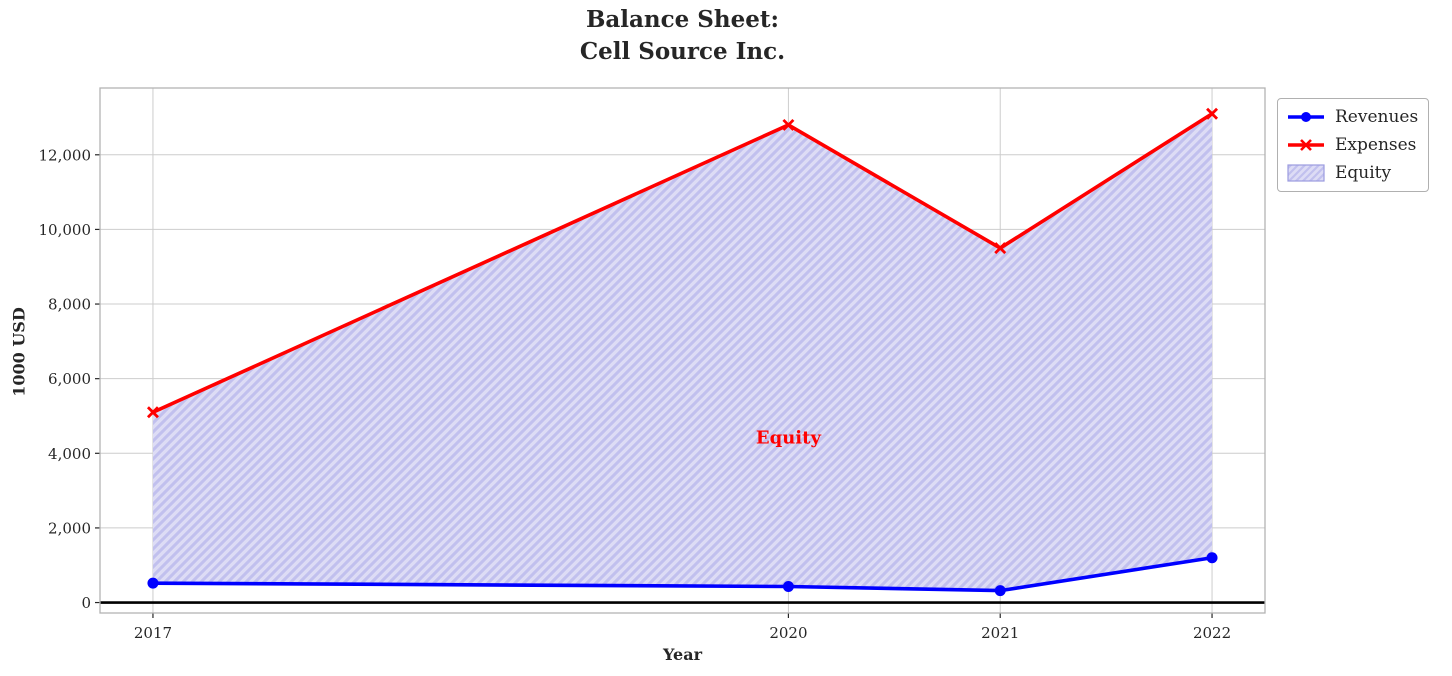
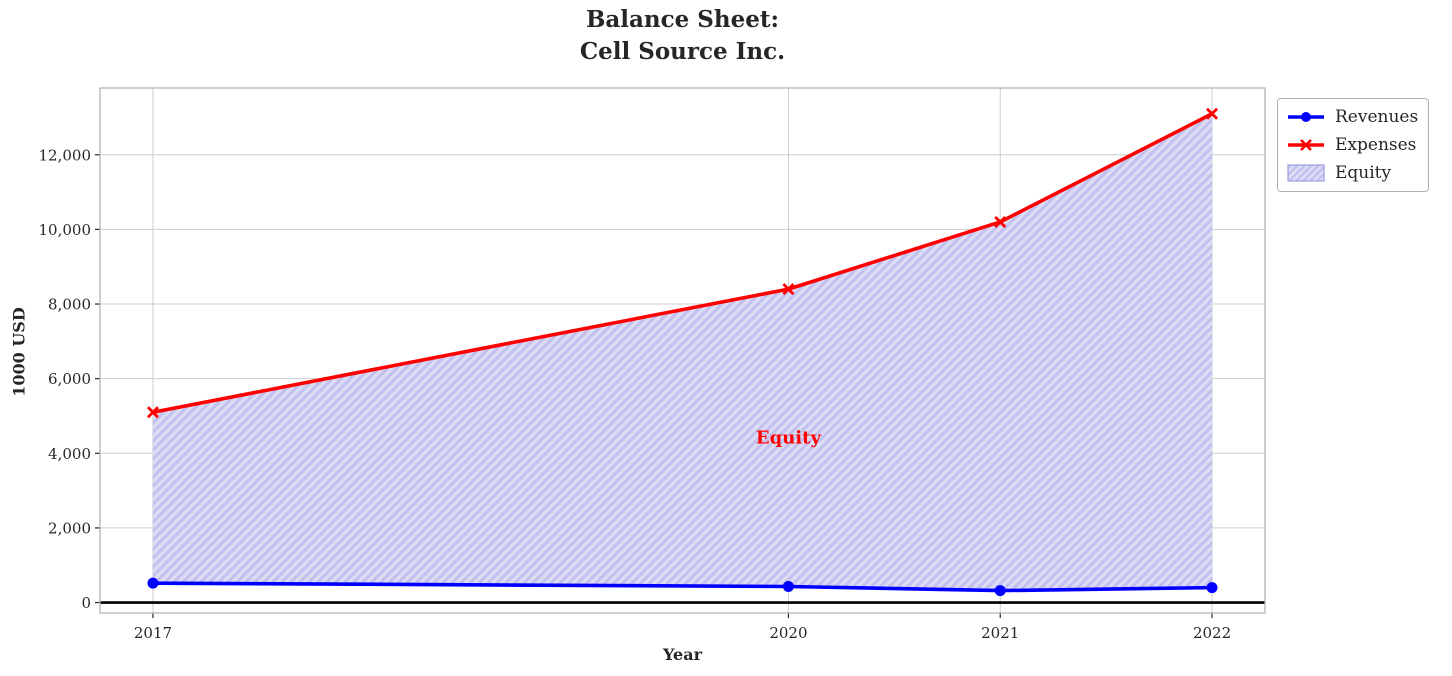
Expenses/2020: 12800 -> 8400
Expenses/2021: 9500 -> 10200
Revenues/2022: 1200 -> 400
